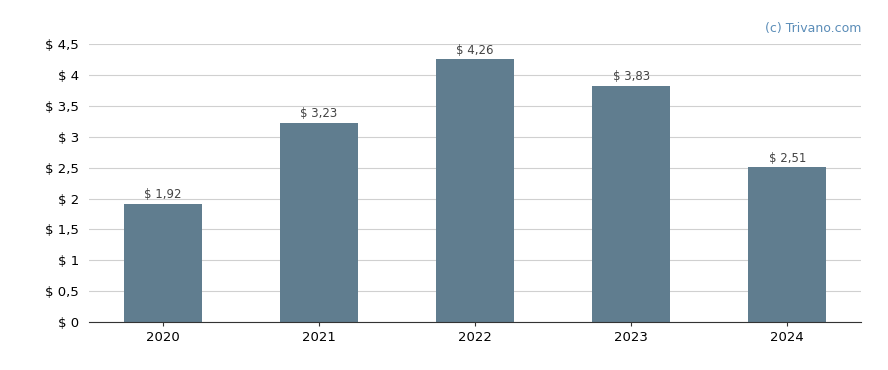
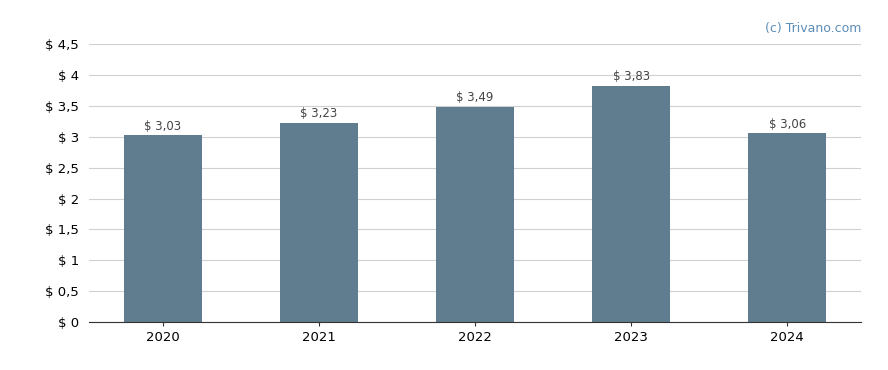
2020: 1,92 -> 3,03
2022: 4,26 -> 3,49
2024: 2,51 -> 3,06
